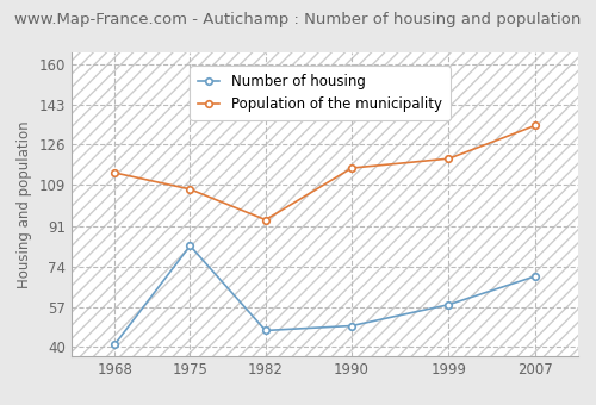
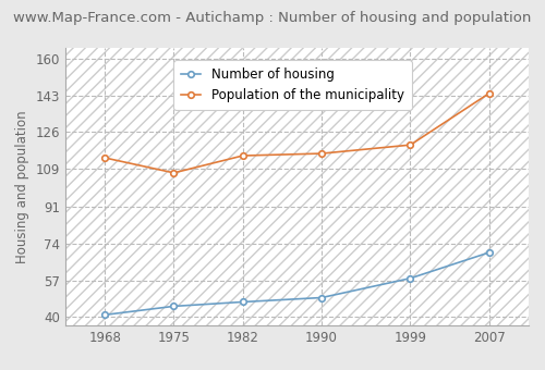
Number of housing/1975: 83 -> 45
Population of the municipality/1982: 94 -> 115
Population of the municipality/2007: 134 -> 144
